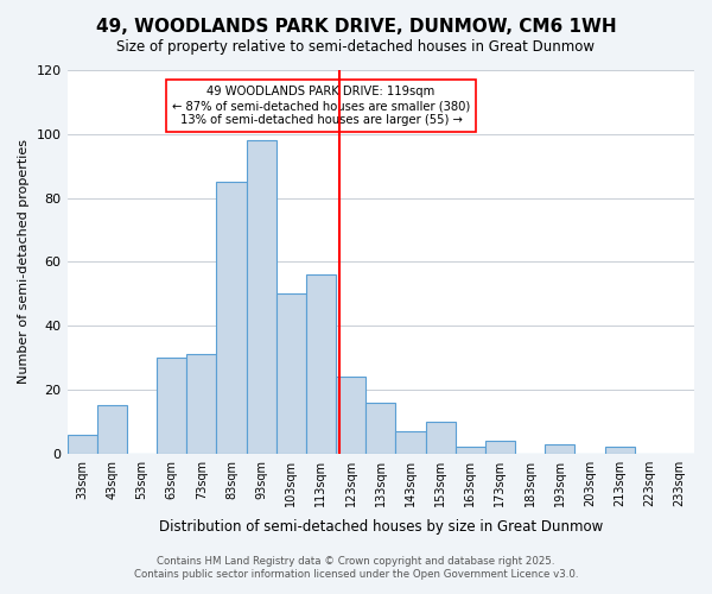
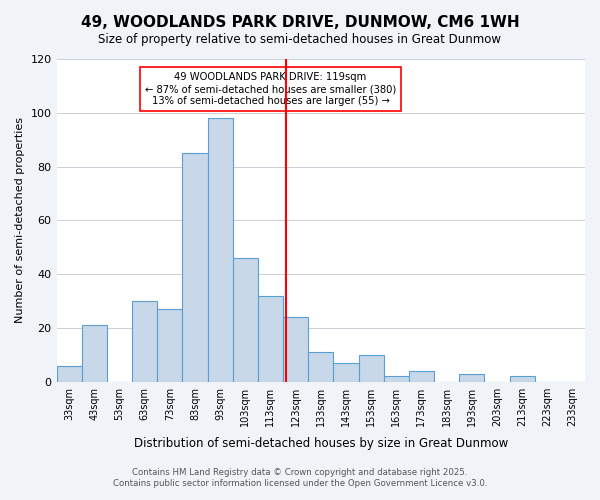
43sqm: 15 -> 21
73sqm: 31 -> 27
103sqm: 50 -> 46
113sqm: 56 -> 32
133sqm: 16 -> 11
